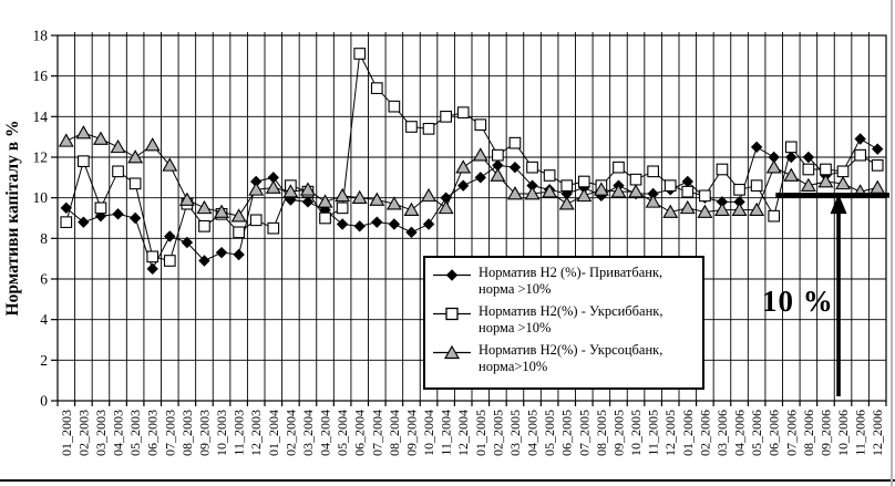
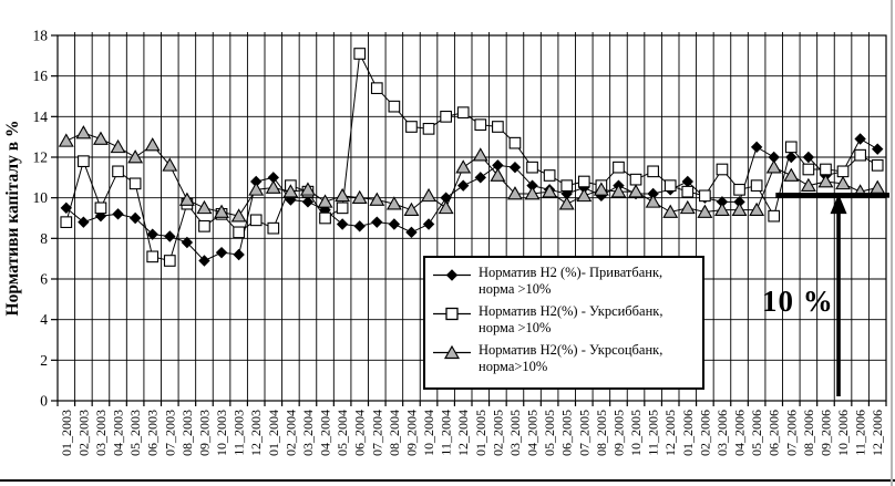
Норматив Н2 (%)- Приватбанк, норма >10%/06_2003: 6.5 -> 8.2
Норматив Н2(%) - Укрсиббанк, норма >10%/02_2005: 12.1 -> 13.5
